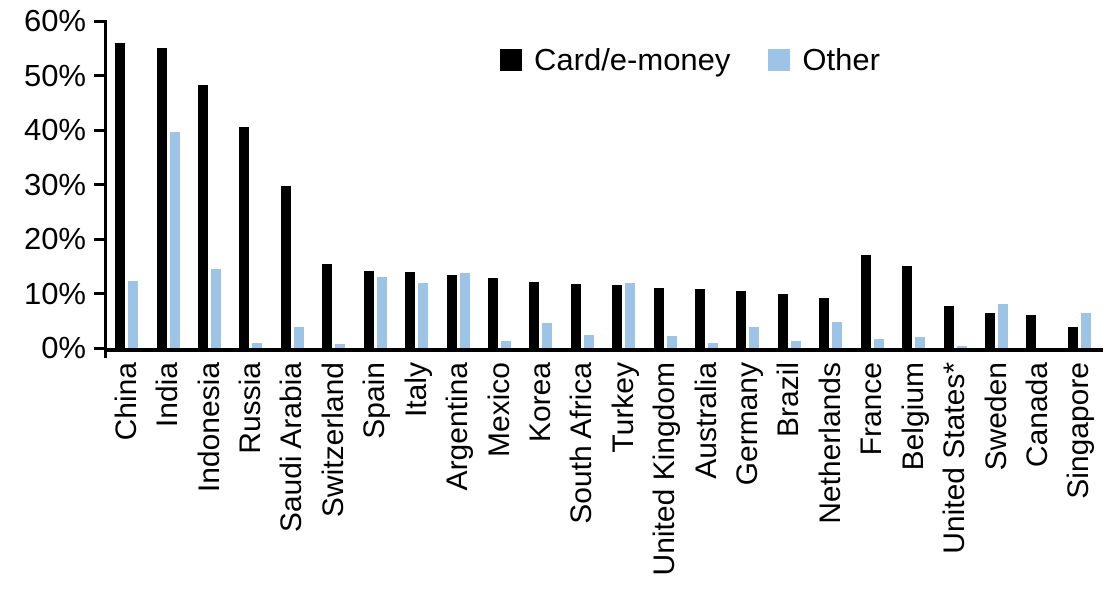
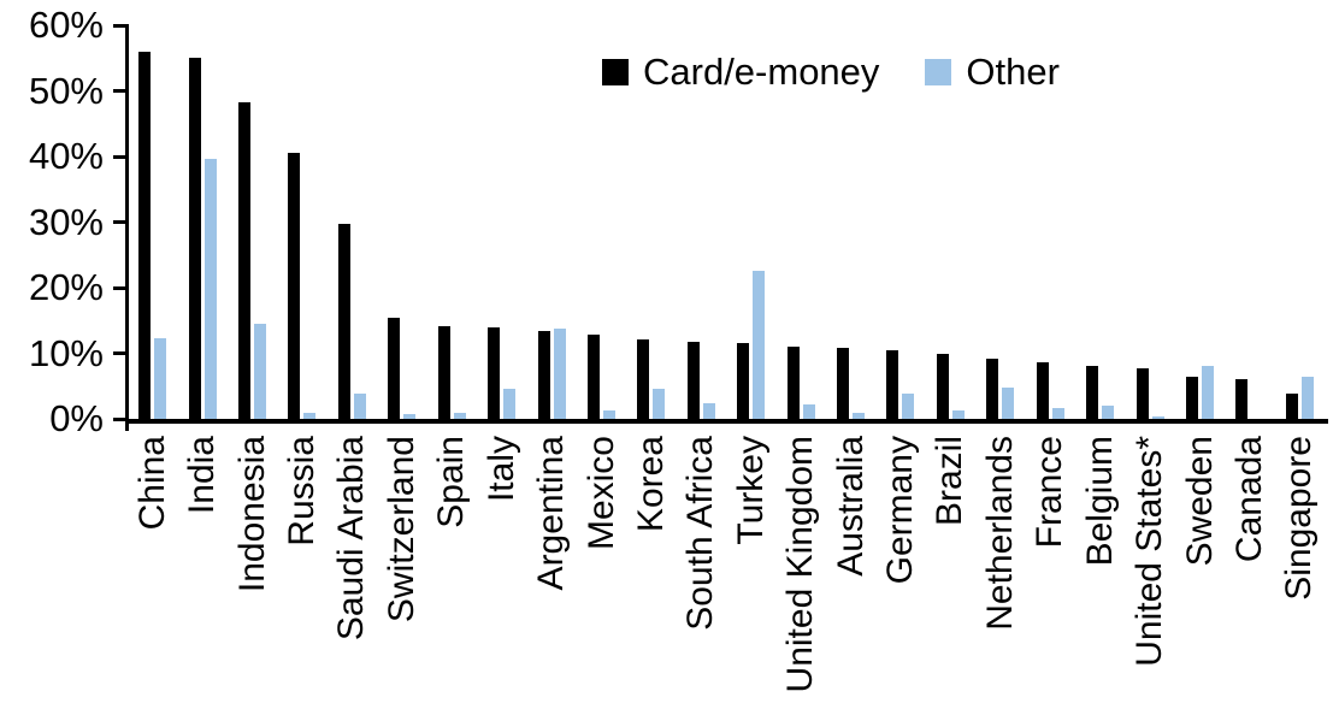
Other/Spain: 13% -> 1%
Other/Italy: 12% -> 4%
Other/Turkey: 12% -> 22%
Card/e-money/France: 17% -> 9%
Card/e-money/Belgium: 15% -> 8%
